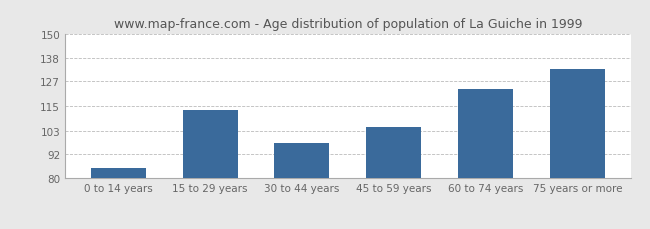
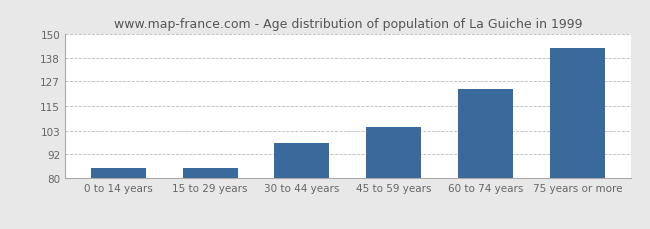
15 to 29 years: 113 -> 85
75 years or more: 133 -> 143
